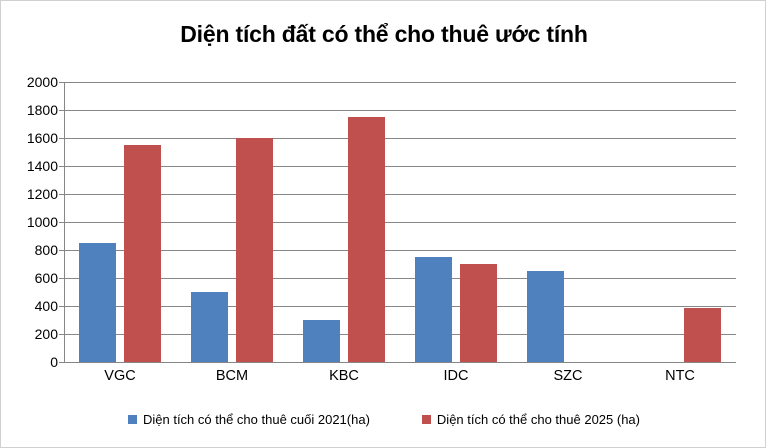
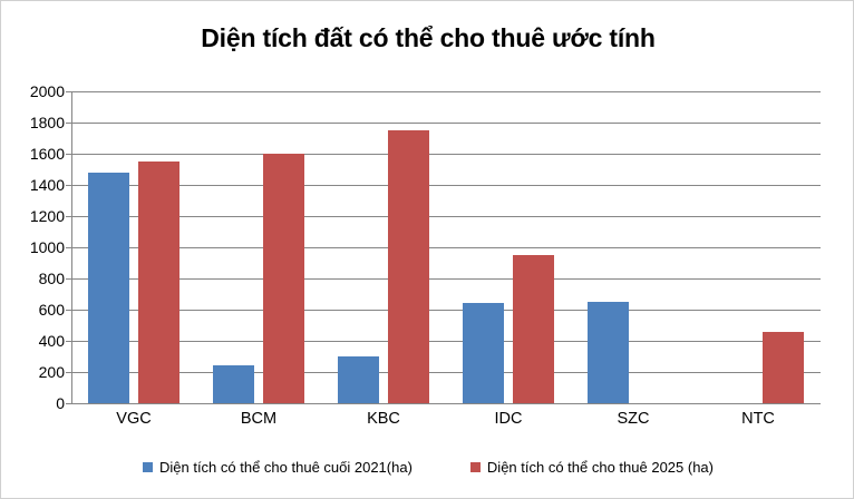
Diện tích có thể cho thuê cuối 2021(ha)/VGC: 850 -> 1480
Diện tích có thể cho thuê cuối 2021(ha)/BCM: 500 -> 240
Diện tích có thể cho thuê cuối 2021(ha)/IDC: 750 -> 640
Diện tích có thể cho thuê 2025 (ha)/IDC: 700 -> 950
Diện tích có thể cho thuê 2025 (ha)/NTC: 380 -> 460
